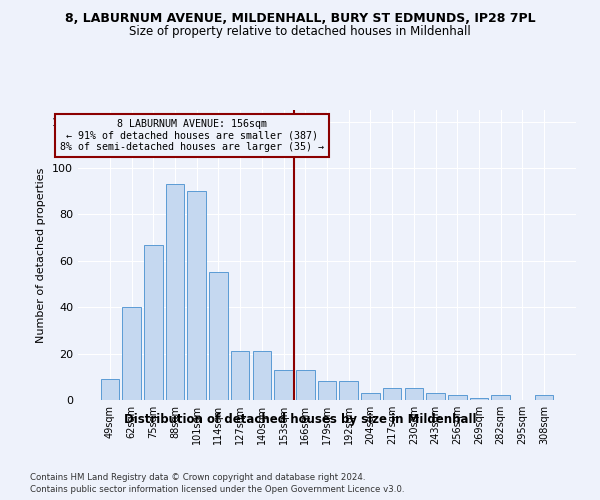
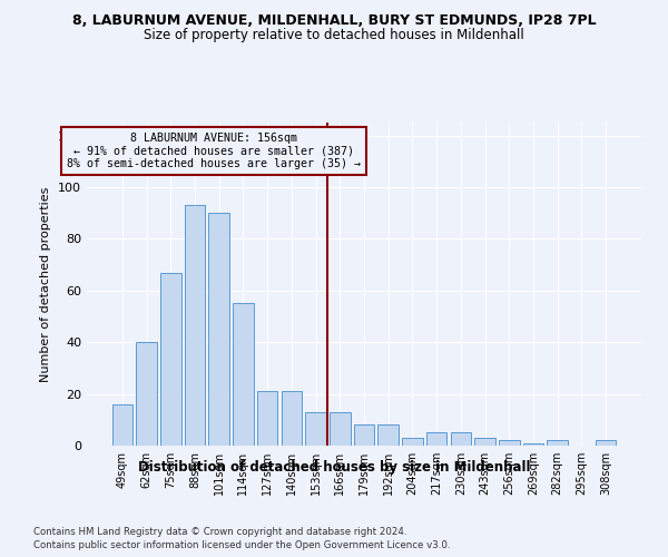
49sqm: 9 -> 16
